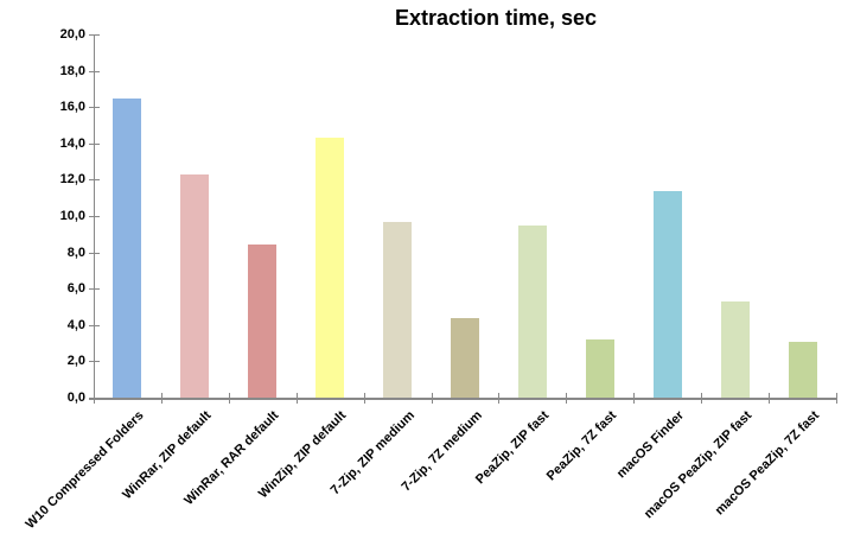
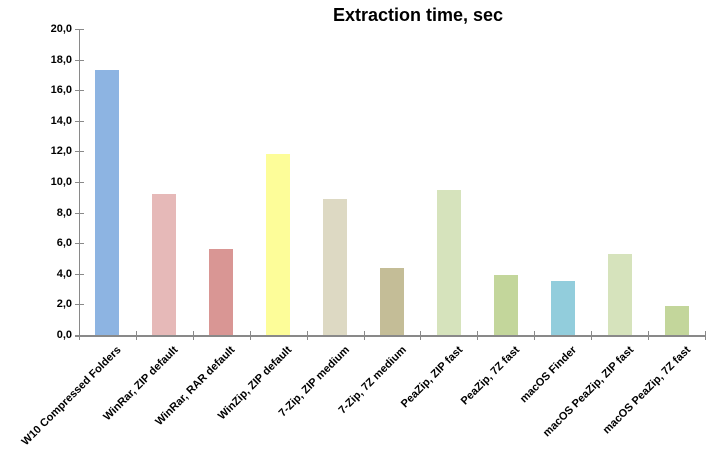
W10 Compressed Folders: 16,5 -> 17,3
WinRar, ZIP default: 12,3 -> 9,2
WinRar, RAR default: 8,4 -> 5,6
WinZip, ZIP default: 14,3 -> 11,8
7-Zip, ZIP medium: 9,7 -> 8,9
PeaZip, 7Z fast: 3,2 -> 3,9
macOS Finder: 11,4 -> 3,5
macOS PeaZip, 7Z fast: 3,1 -> 1,9
